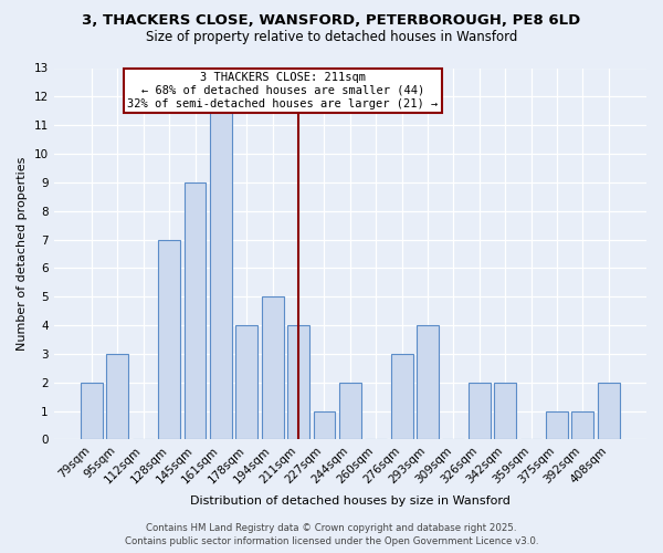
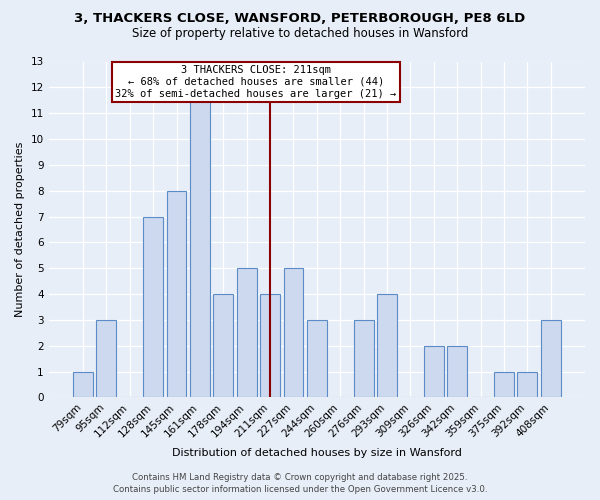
79sqm: 2 -> 1
145sqm: 9 -> 8
227sqm: 1 -> 5
244sqm: 2 -> 3
408sqm: 2 -> 3
